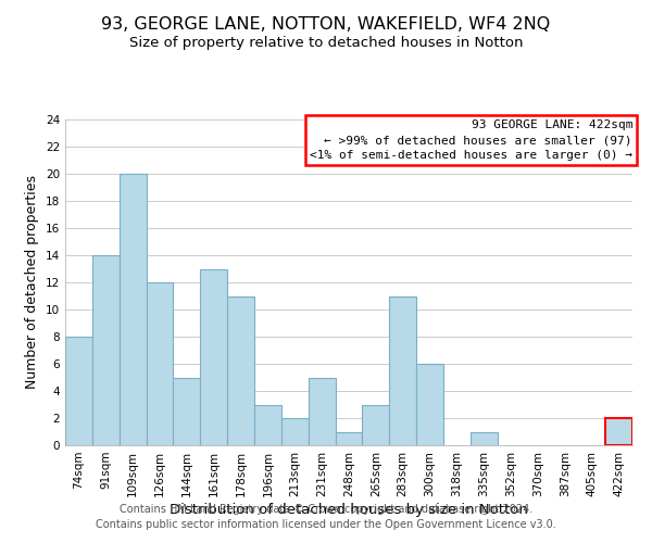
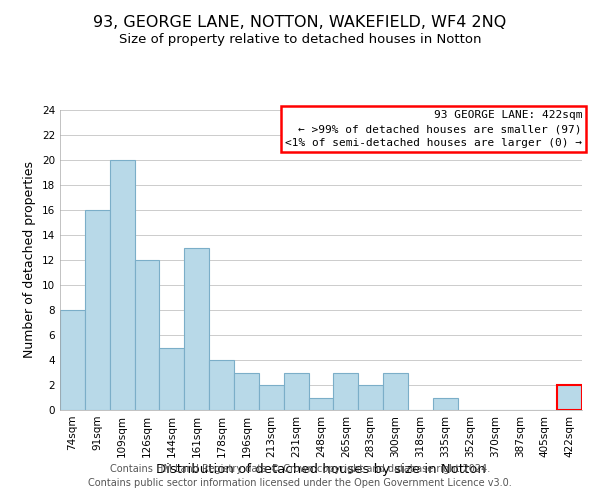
91sqm: 14 -> 16
178sqm: 11 -> 4
231sqm: 5 -> 3
283sqm: 11 -> 2
300sqm: 6 -> 3
